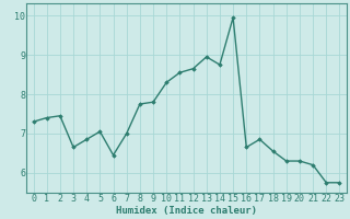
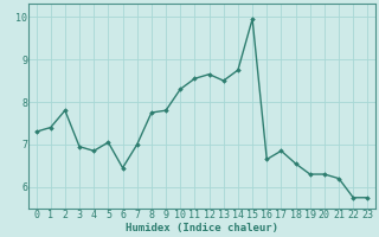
2: 7.45 -> 7.80
3: 6.65 -> 6.95
13: 8.95 -> 8.50
